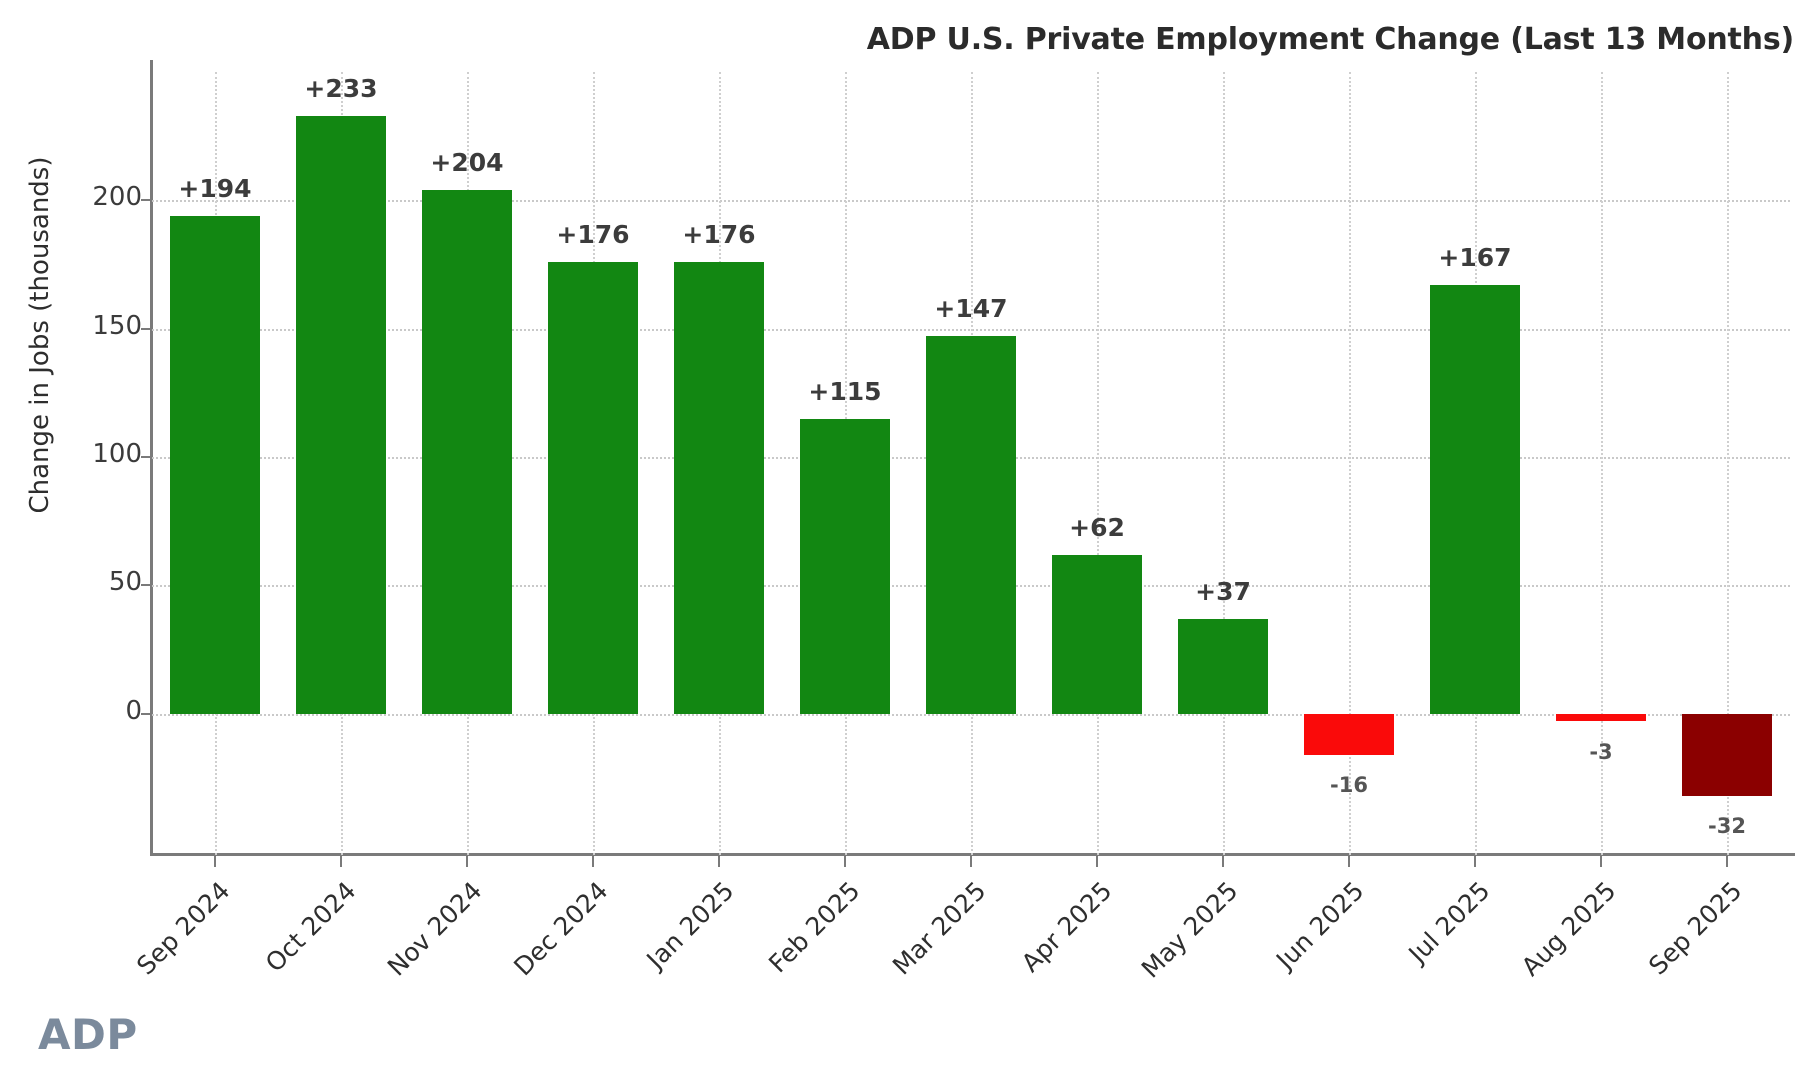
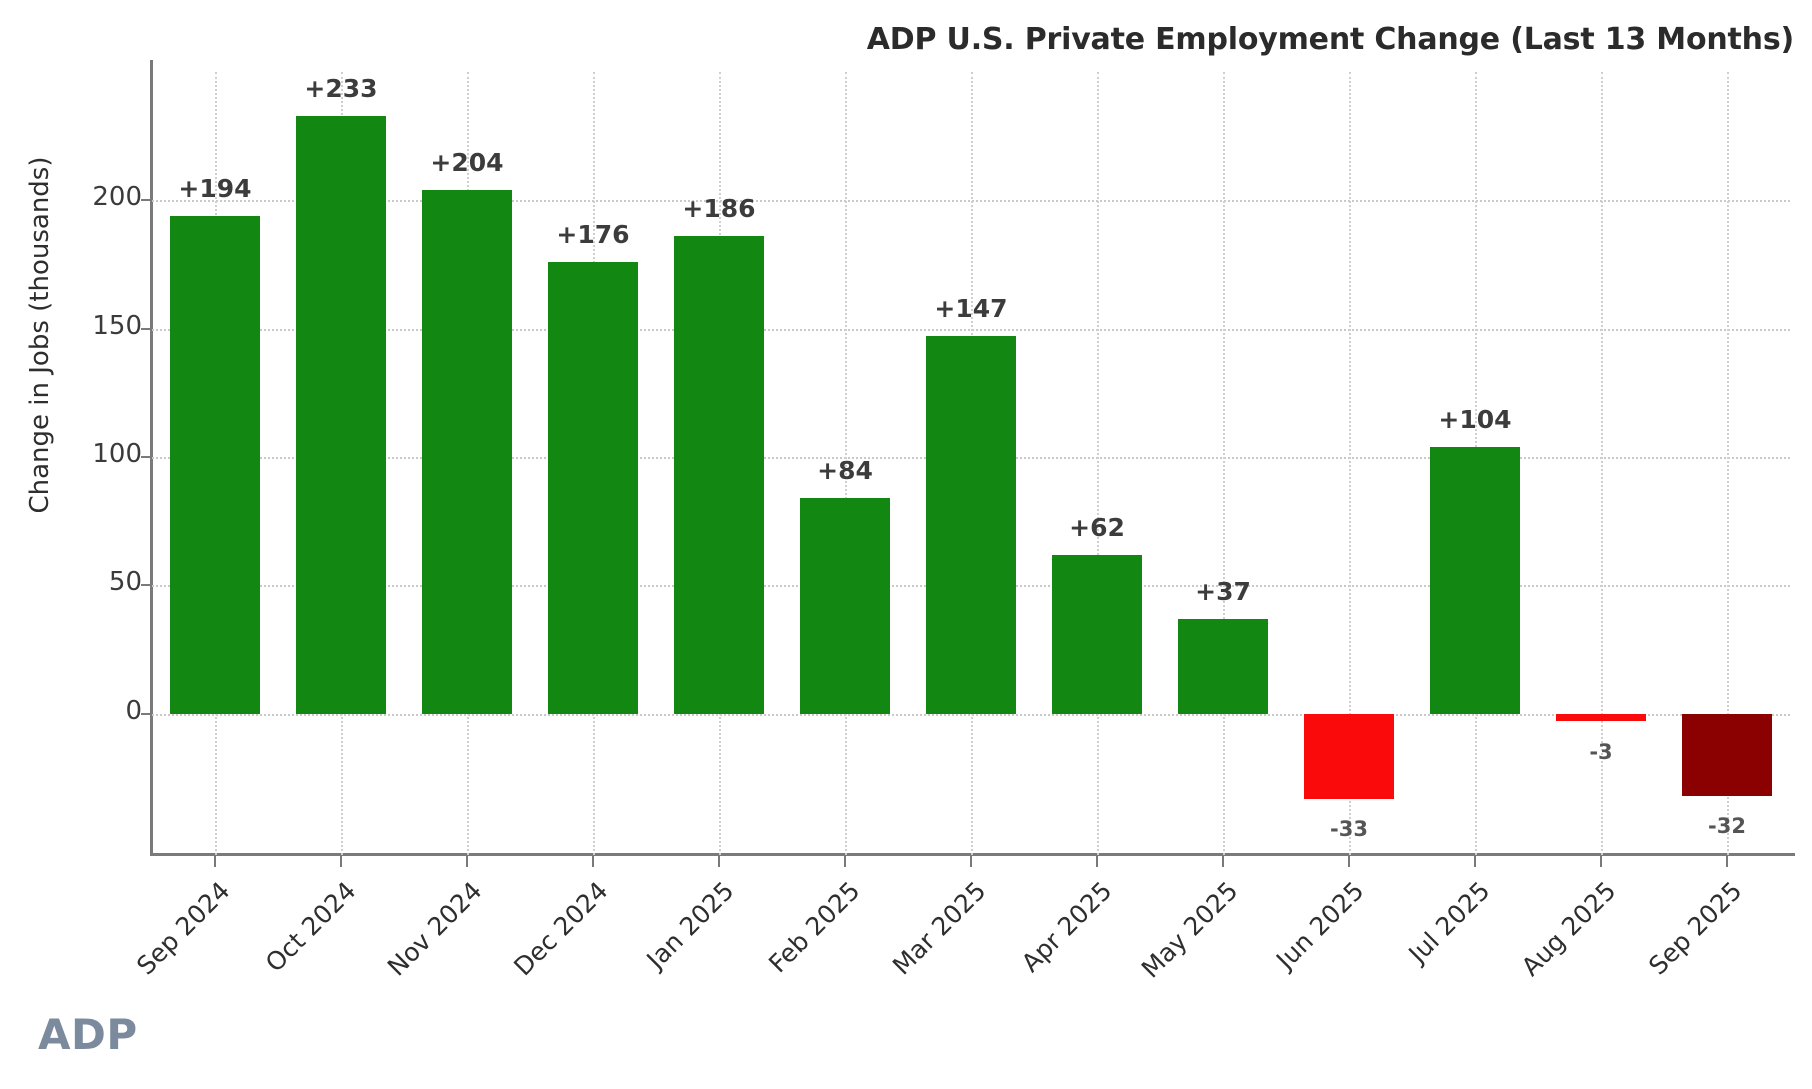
Jan 2025: +176 -> +186
Feb 2025: +115 -> +84
Jun 2025: -16 -> -33
Jul 2025: +167 -> +104
